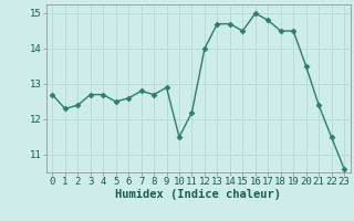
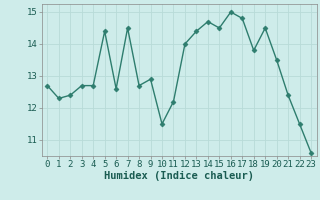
5: 12.5 -> 14.4
7: 12.8 -> 14.5
13: 14.7 -> 14.4
18: 14.5 -> 13.8
